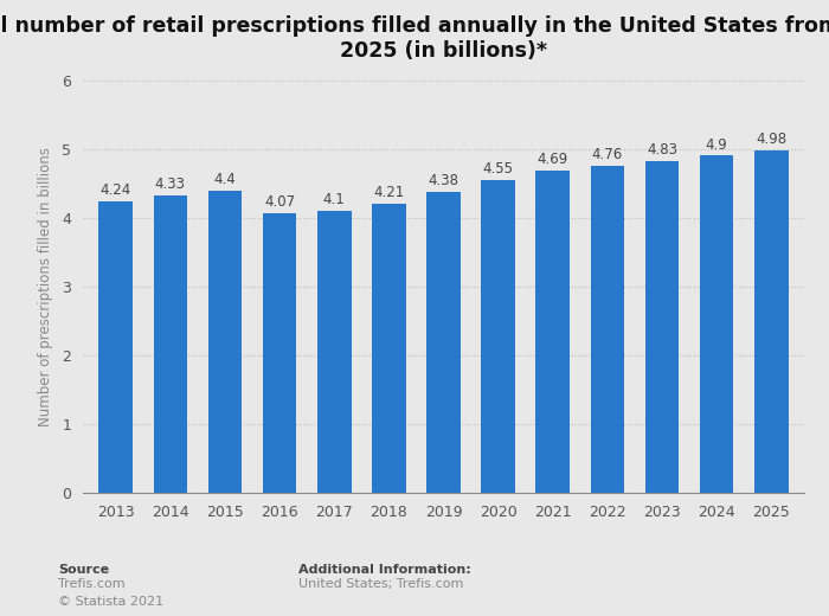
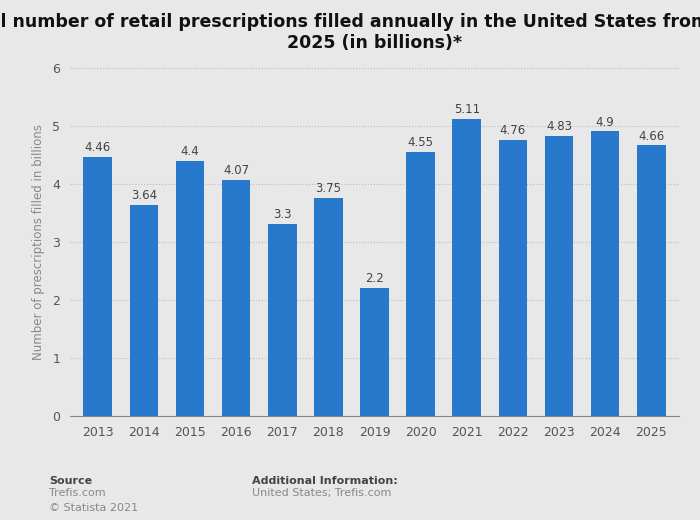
2013: 4.24 -> 4.46
2014: 4.33 -> 3.64
2017: 4.1 -> 3.3
2018: 4.21 -> 3.75
2019: 4.38 -> 2.2
2021: 4.69 -> 5.11
2025: 4.98 -> 4.66
